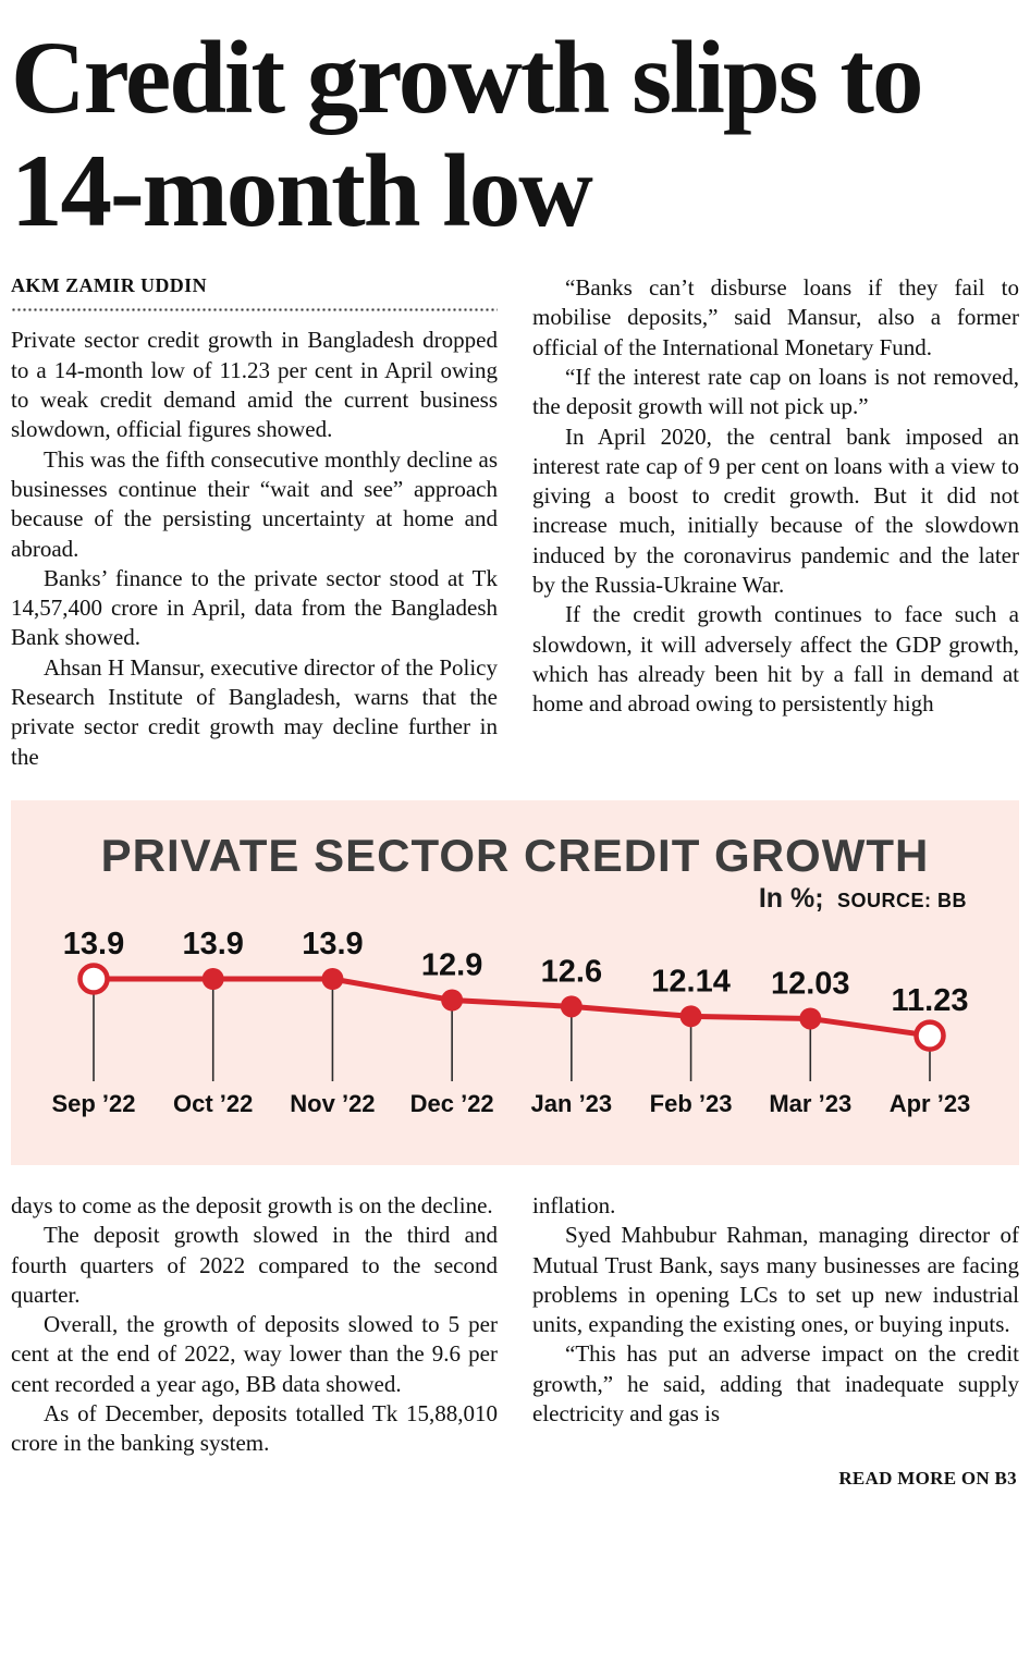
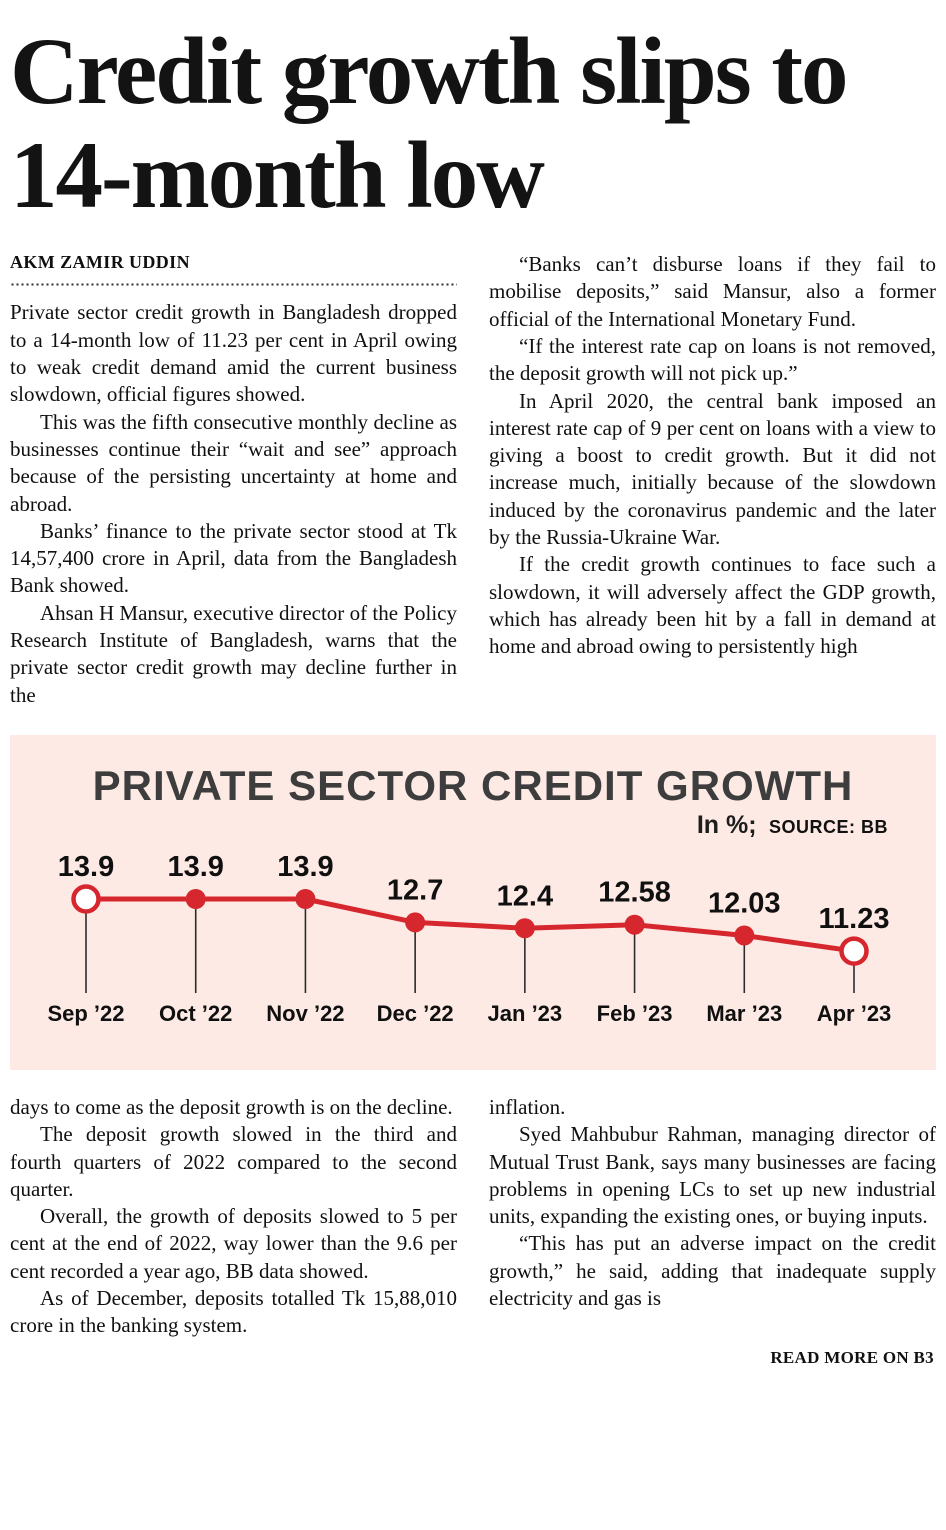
Dec ’22: 12.9 -> 12.7
Jan ’23: 12.6 -> 12.4
Feb ’23: 12.14 -> 12.58
